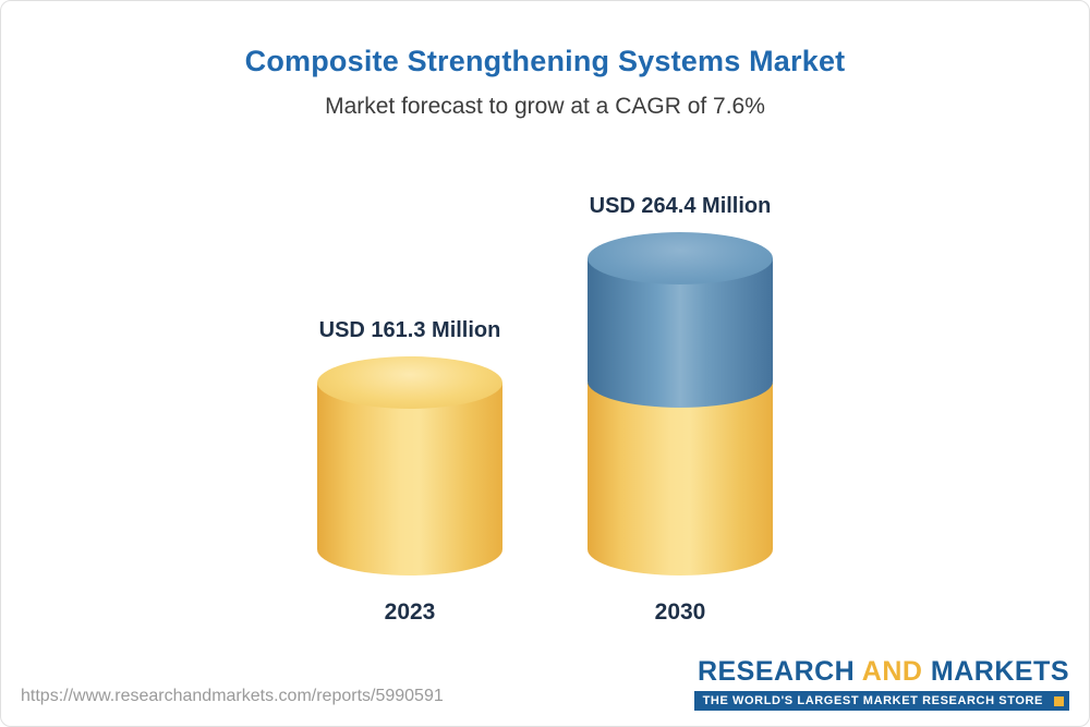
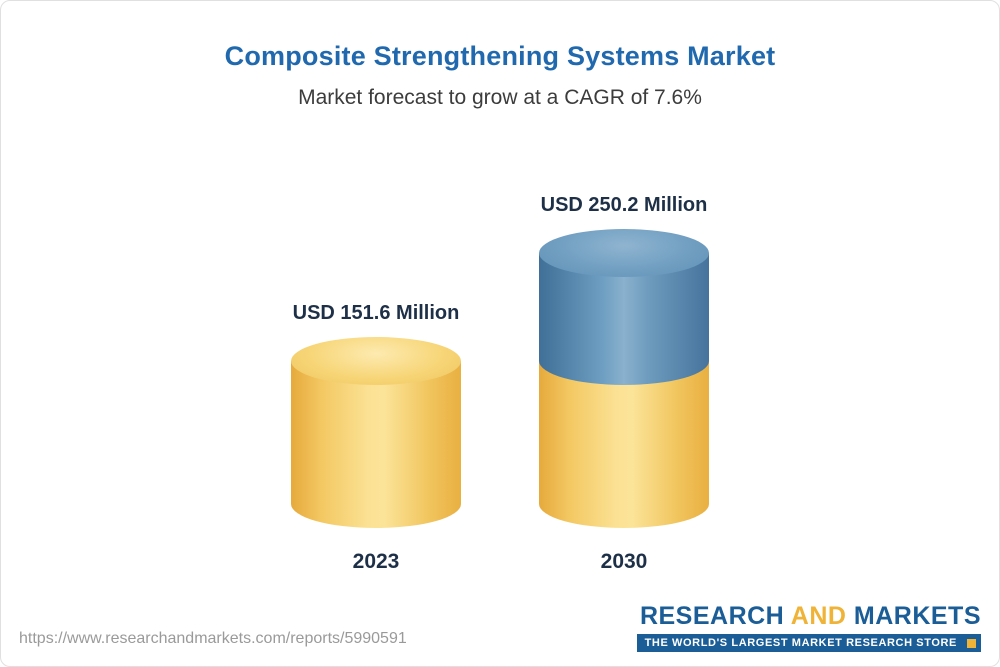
2023: 161.3 -> 151.6
2030: 264.4 -> 250.2
